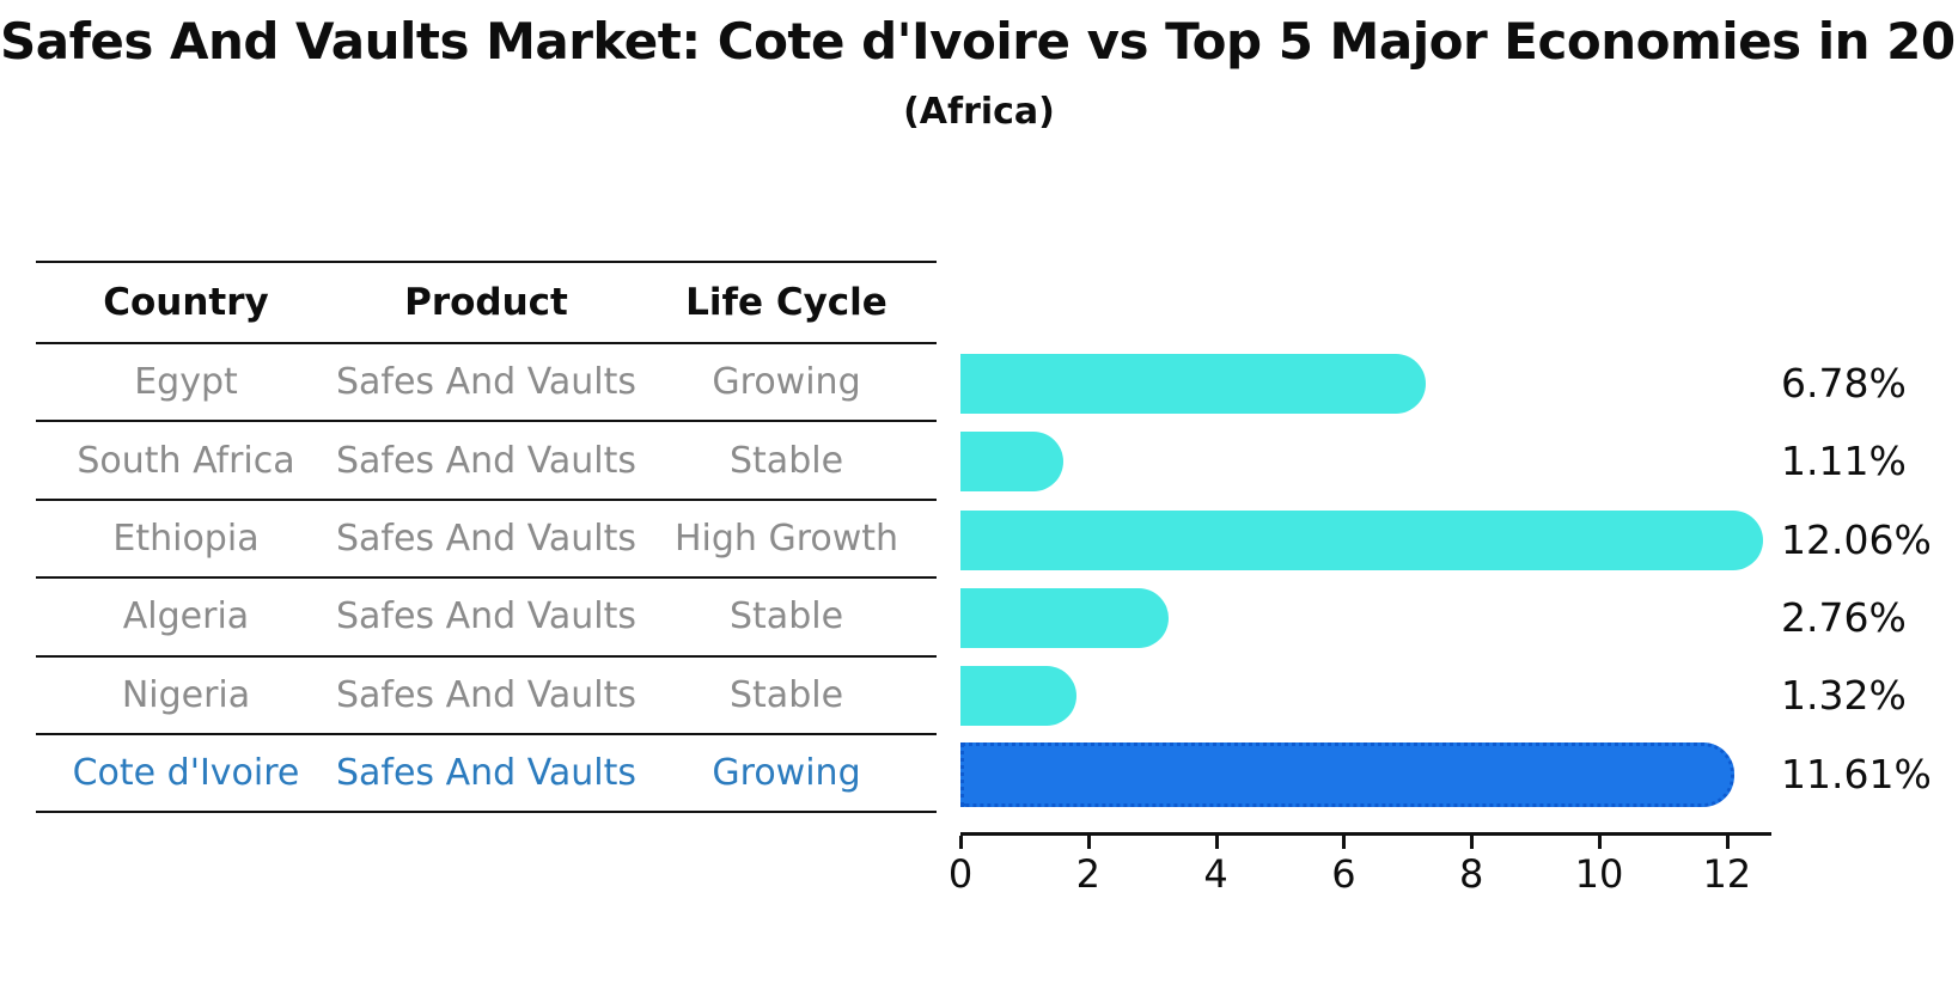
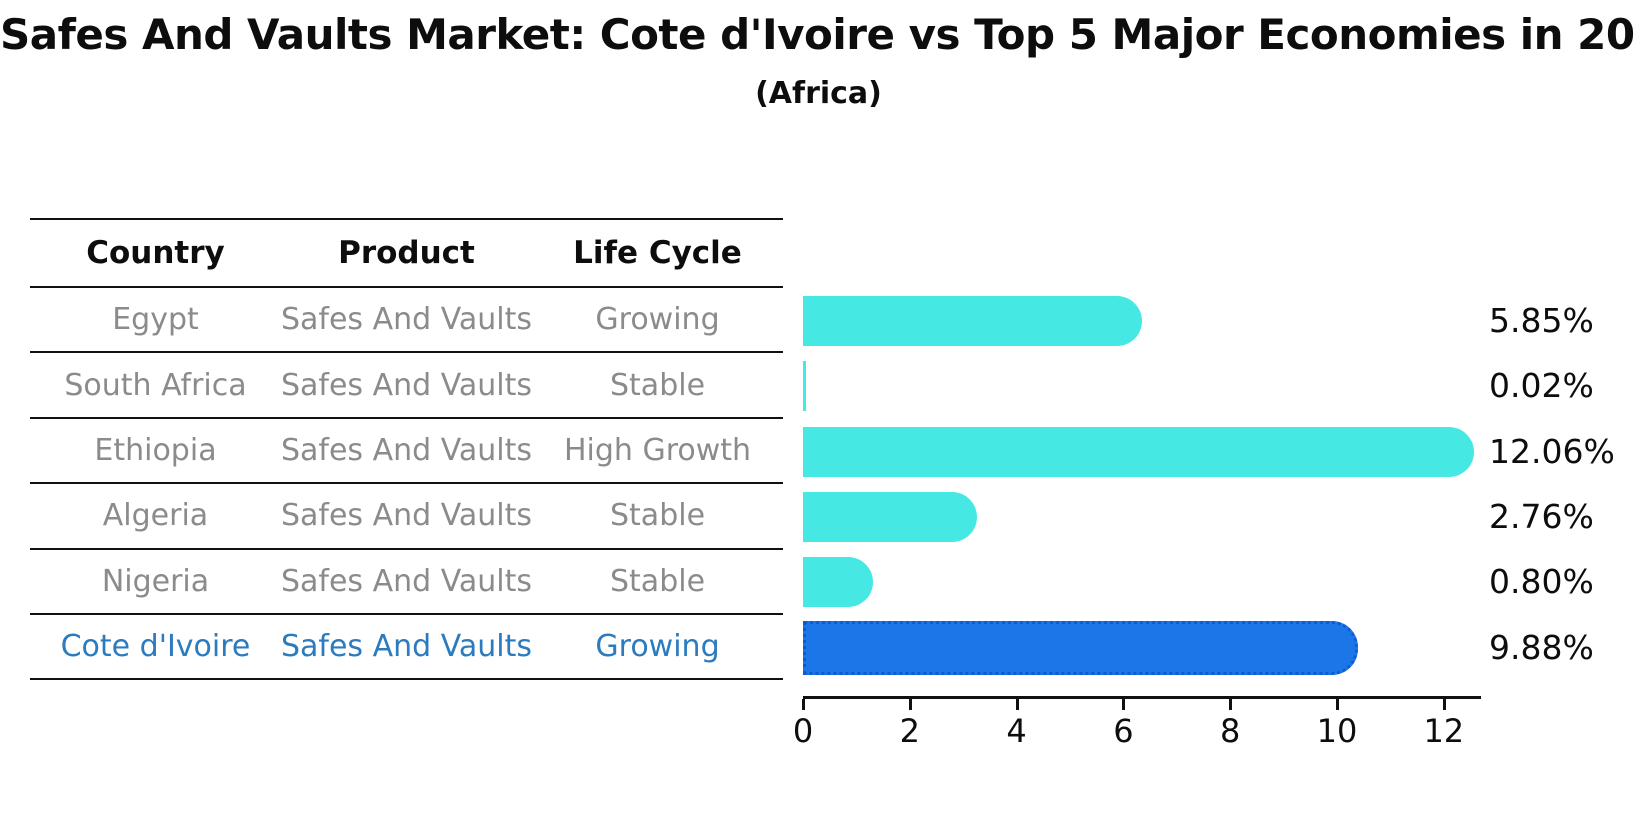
Egypt: 6.78% -> 5.85%
South Africa: 1.11% -> 0.02%
Nigeria: 1.32% -> 0.80%
Cote d'Ivoire: 11.61% -> 9.88%
